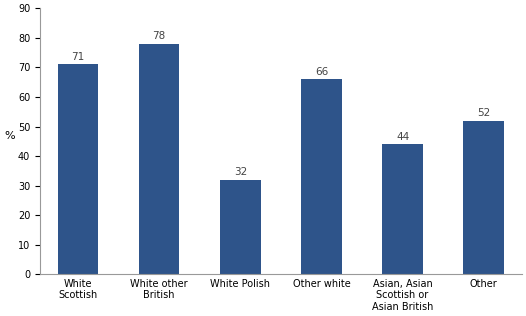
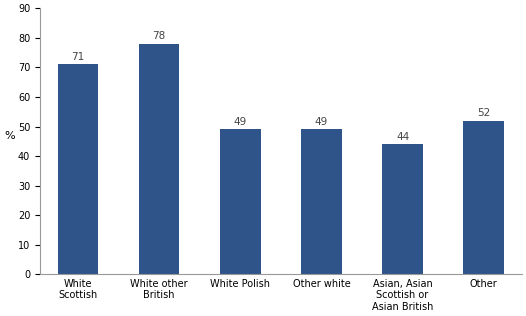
White Polish: 32 -> 49
Other white: 66 -> 49
